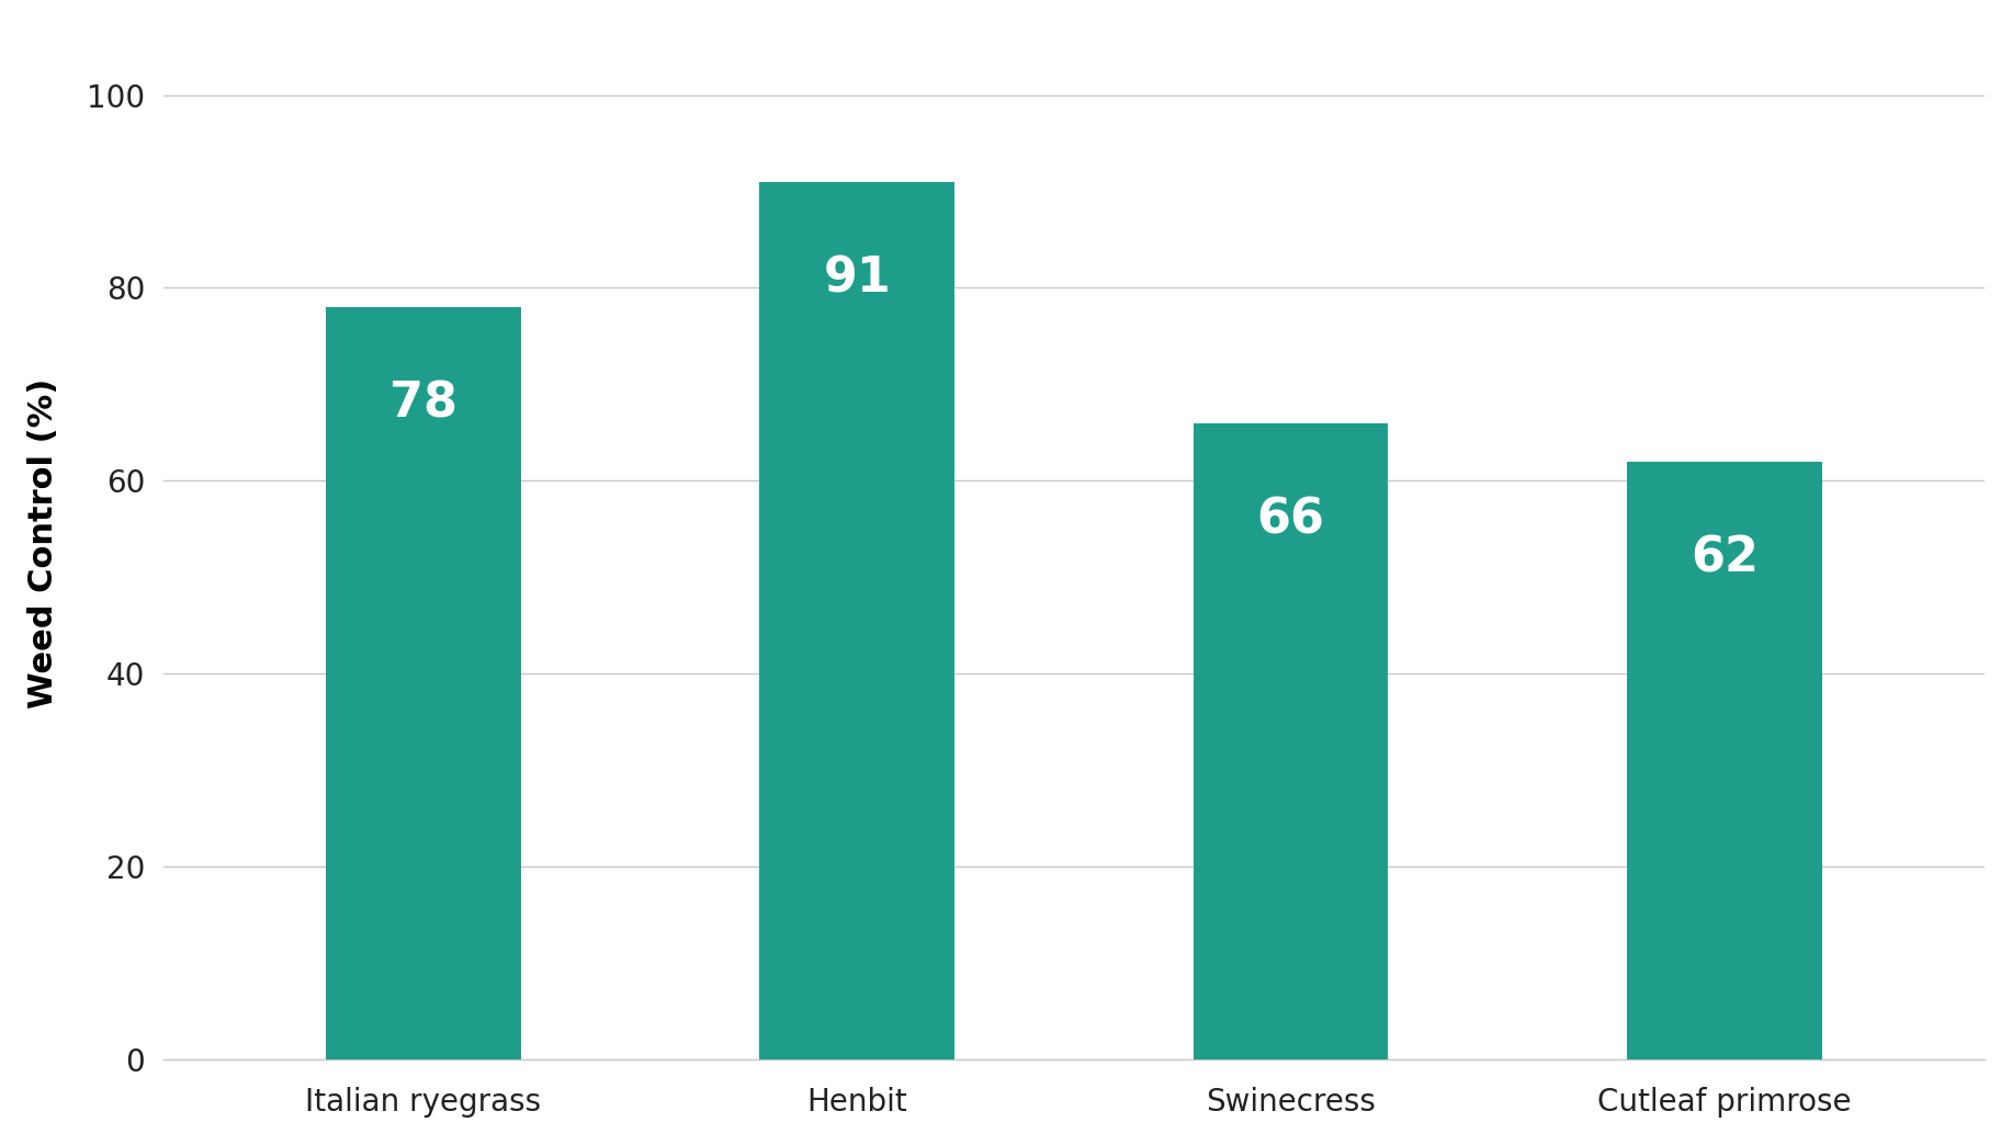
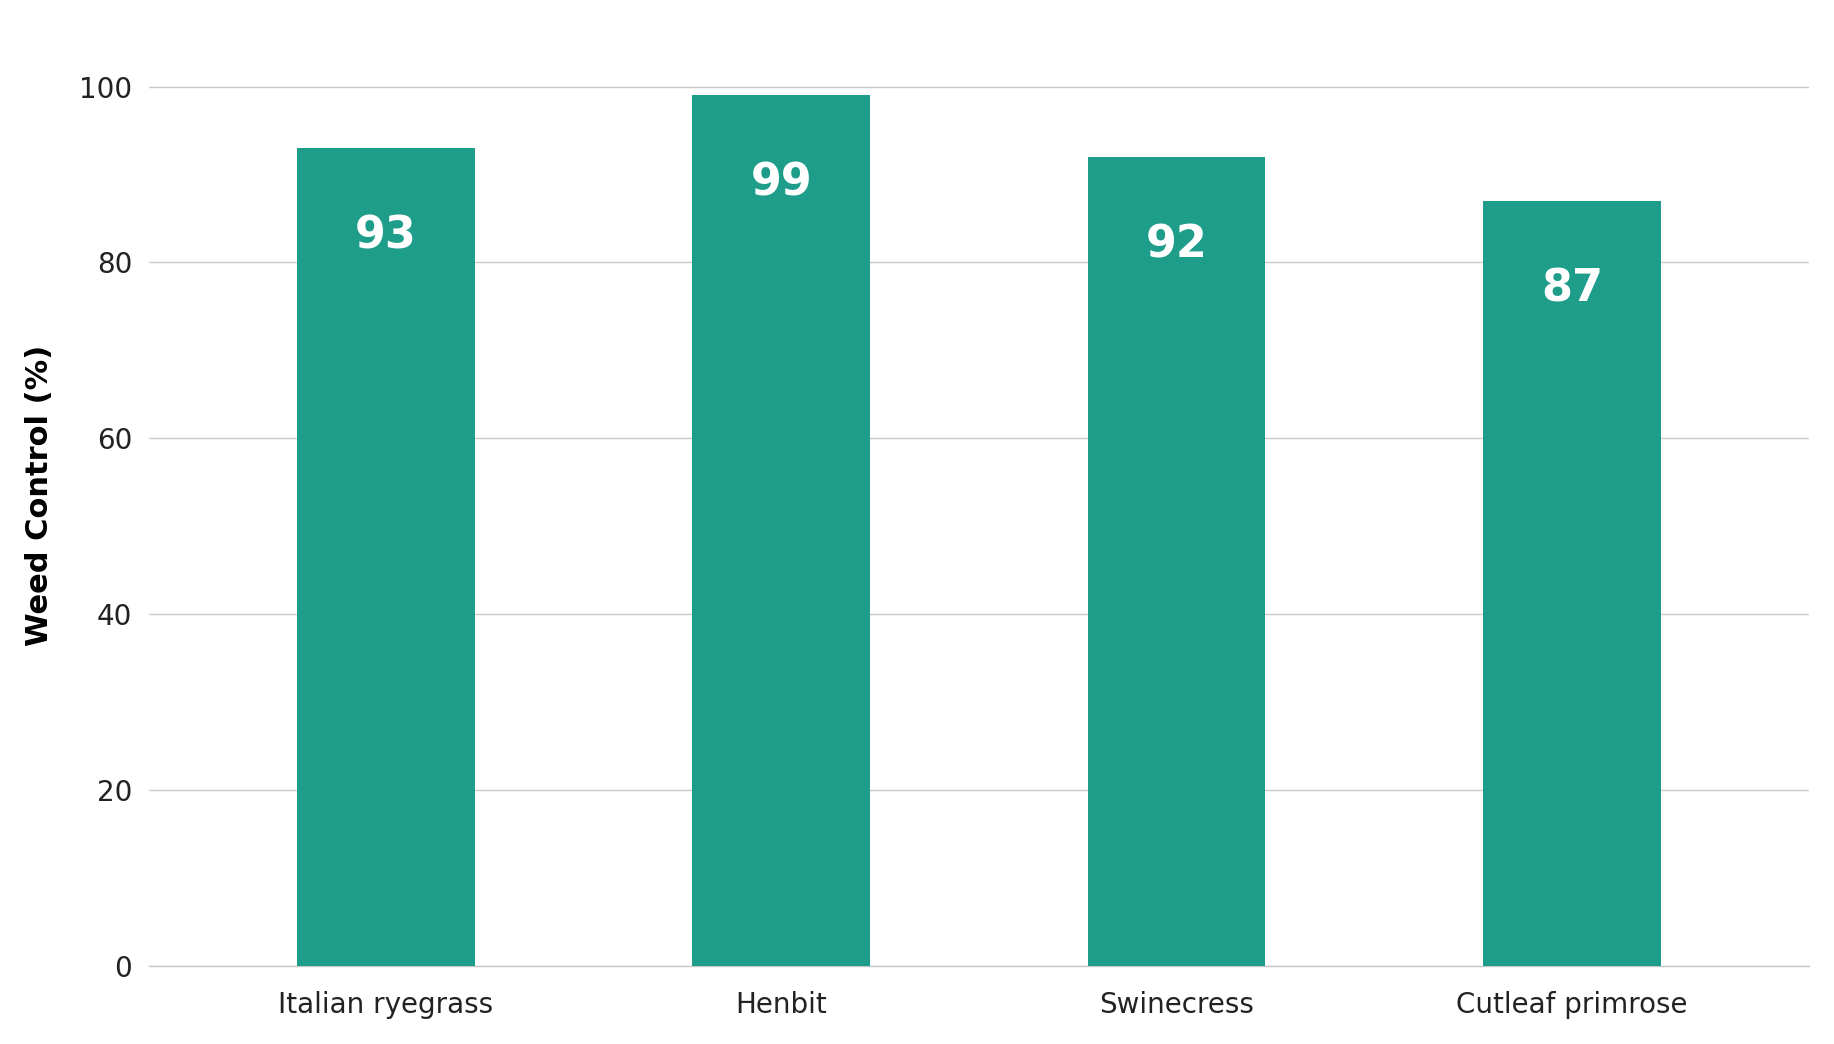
Italian ryegrass: 78 -> 93
Henbit: 91 -> 99
Swinecress: 66 -> 92
Cutleaf primrose: 62 -> 87
